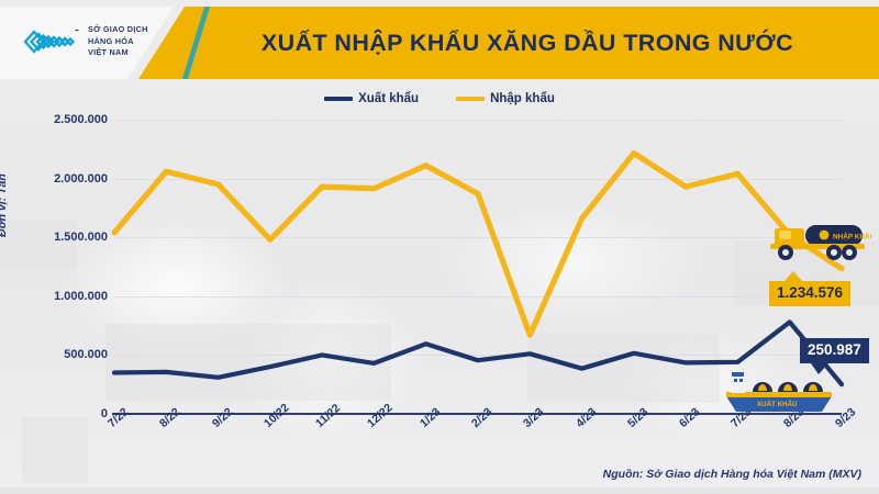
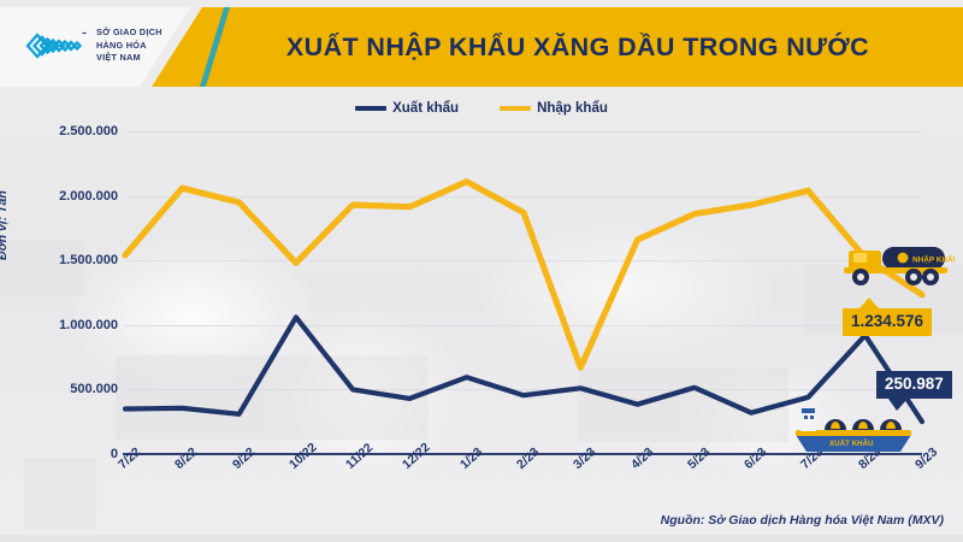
Xuất khẩu/10/22: 400000 -> 1060000
Nhập khẩu/5/23: 2220000 -> 1860000
Xuất khẩu/6/23: 440000 -> 320000
Xuất khẩu/8/23: 780000 -> 920000
